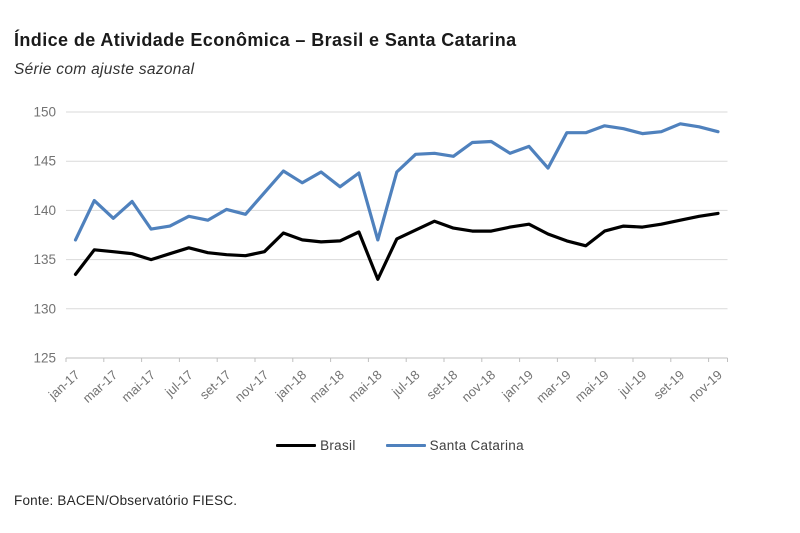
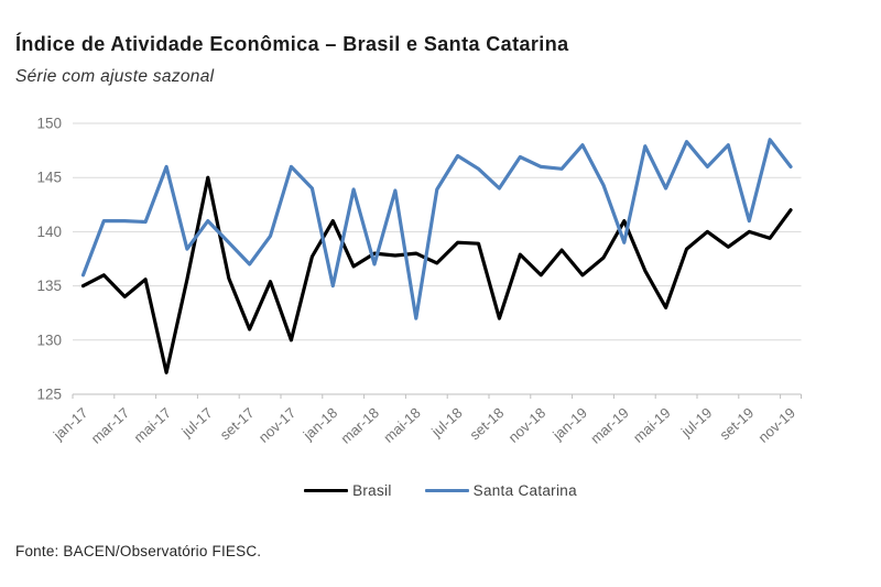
Brasil/jan-17: 134 -> 135
Santa Catarina/jan-17: 137 -> 136
Brasil/mar-17: 136 -> 134
Santa Catarina/mar-17: 139 -> 141
Brasil/mai-17: 135 -> 127
Santa Catarina/mai-17: 138 -> 146
Brasil/jul-17: 136 -> 145
Santa Catarina/jul-17: 139 -> 141
Brasil/set-17: 136 -> 131
Santa Catarina/set-17: 140 -> 137
Brasil/nov-17: 136 -> 130
Santa Catarina/nov-17: 142 -> 146
Brasil/jan-18: 137 -> 141
Santa Catarina/jan-18: 143 -> 135
Brasil/mar-18: 137 -> 138
Santa Catarina/mar-18: 142 -> 137
Brasil/mai-18: 133 -> 138
Santa Catarina/mai-18: 137 -> 132
Brasil/jul-18: 138 -> 139
Santa Catarina/jul-18: 146 -> 147
Brasil/set-18: 138 -> 132
Santa Catarina/set-18: 146 -> 144
Brasil/nov-18: 138 -> 136
Santa Catarina/nov-18: 147 -> 146
Brasil/jan-19: 139 -> 136
Santa Catarina/jan-19: 146 -> 148
Brasil/mar-19: 137 -> 141
Santa Catarina/mar-19: 148 -> 139
Brasil/mai-19: 138 -> 133
Santa Catarina/mai-19: 149 -> 144
Brasil/jul-19: 138 -> 140
Santa Catarina/jul-19: 148 -> 146
Brasil/set-19: 139 -> 140
Santa Catarina/set-19: 149 -> 141
Brasil/nov-19: 140 -> 142
Santa Catarina/nov-19: 148 -> 146
